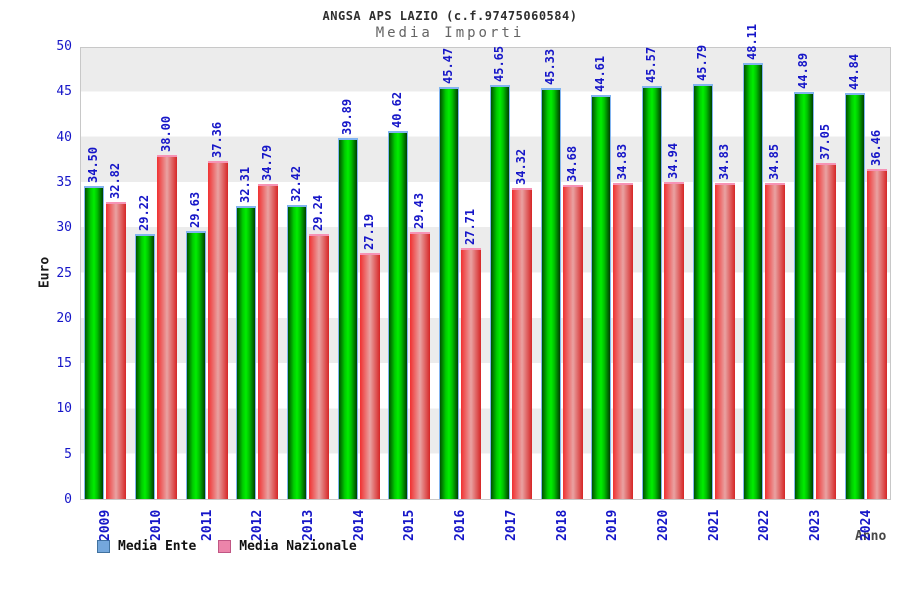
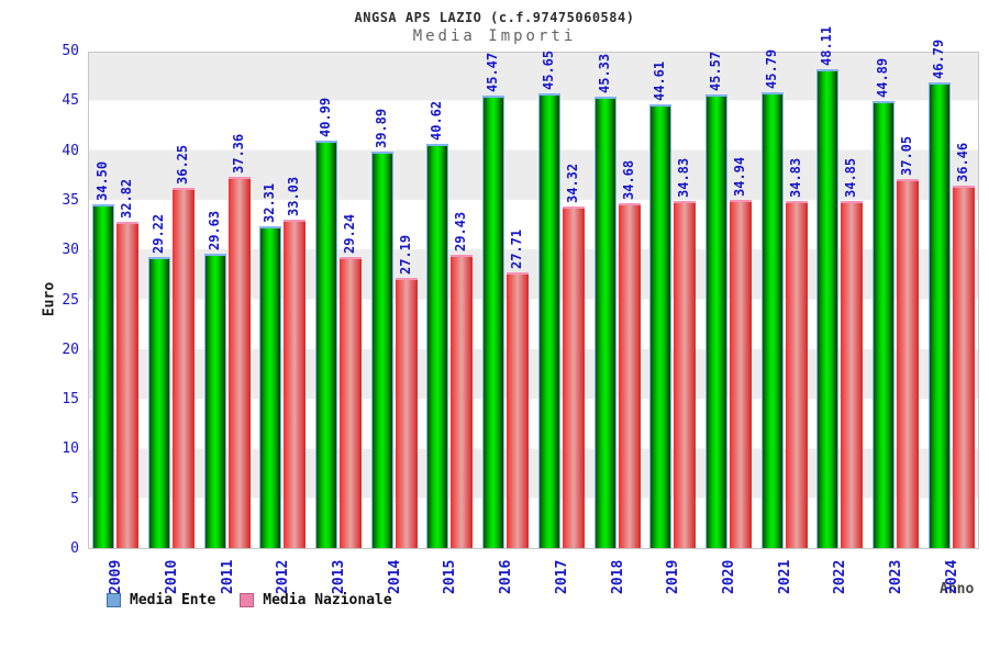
Media Nazionale/2010: 38.00 -> 36.25
Media Nazionale/2012: 34.79 -> 33.03
Media Ente/2013: 32.42 -> 40.99
Media Ente/2024: 44.84 -> 46.79
